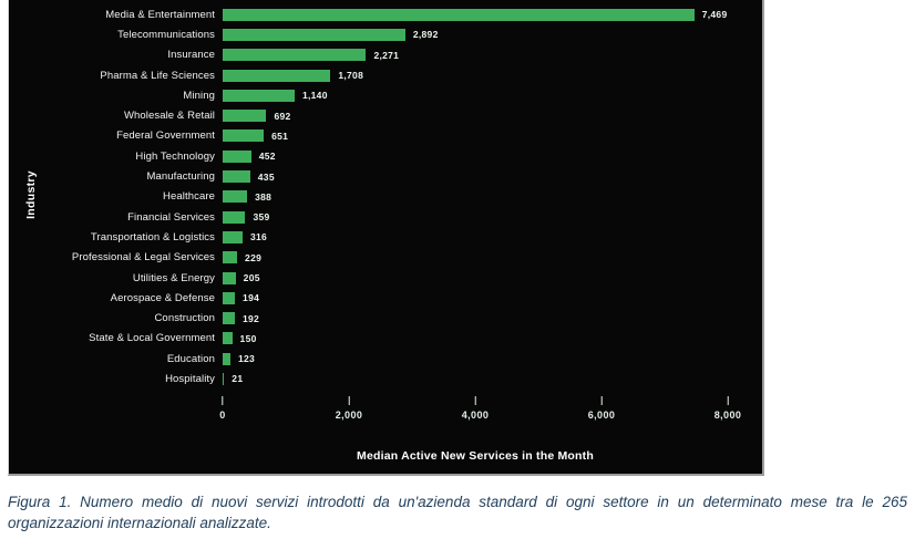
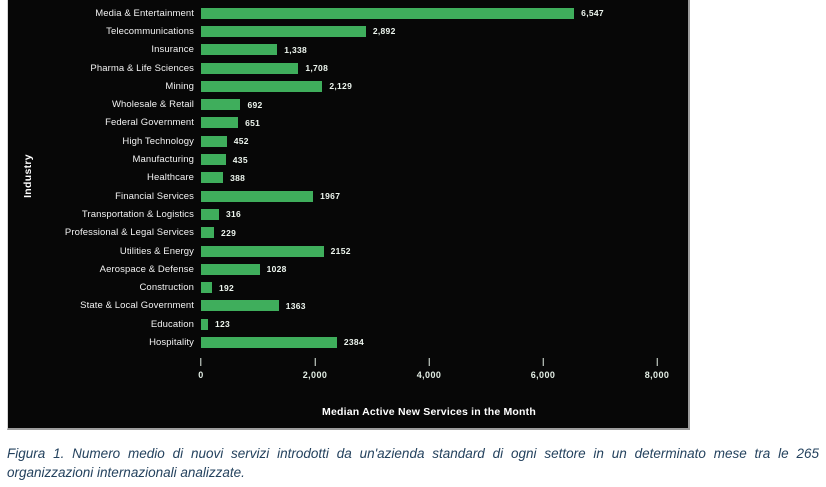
Media & Entertainment: 7,469 -> 6,547
Insurance: 2,271 -> 1,338
Mining: 1,140 -> 2,129
Financial Services: 359 -> 1967
Utilities & Energy: 205 -> 2152
Aerospace & Defense: 194 -> 1028
State & Local Government: 150 -> 1363
Hospitality: 21 -> 2384
